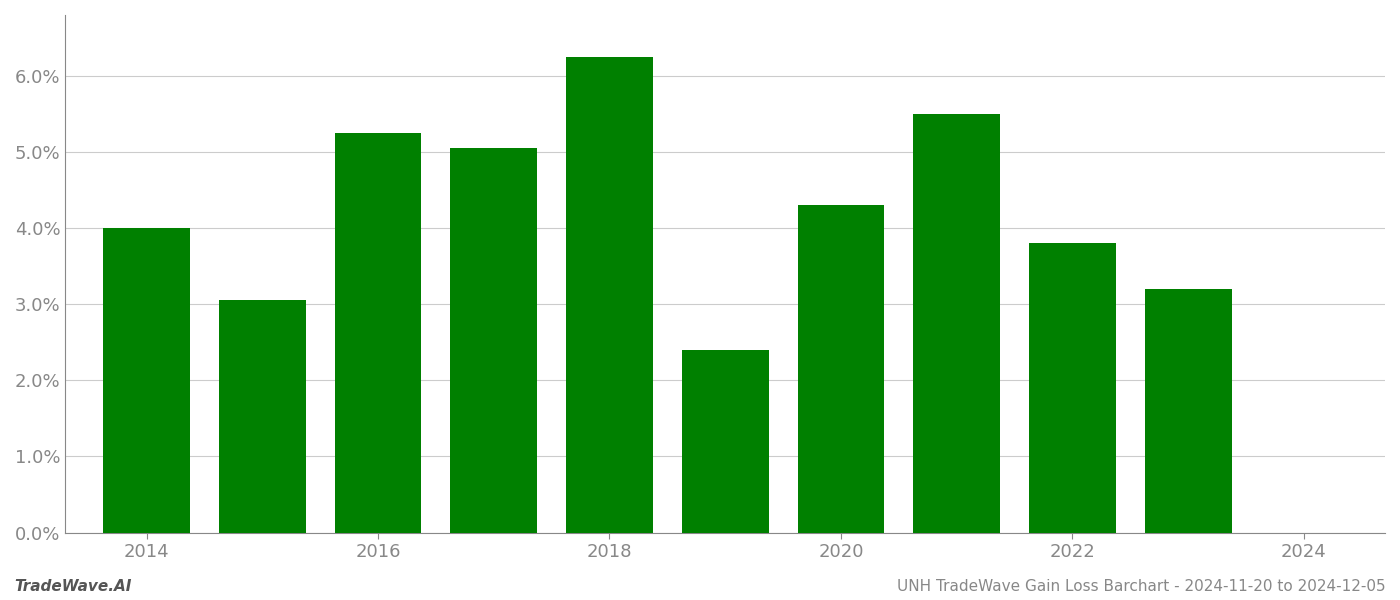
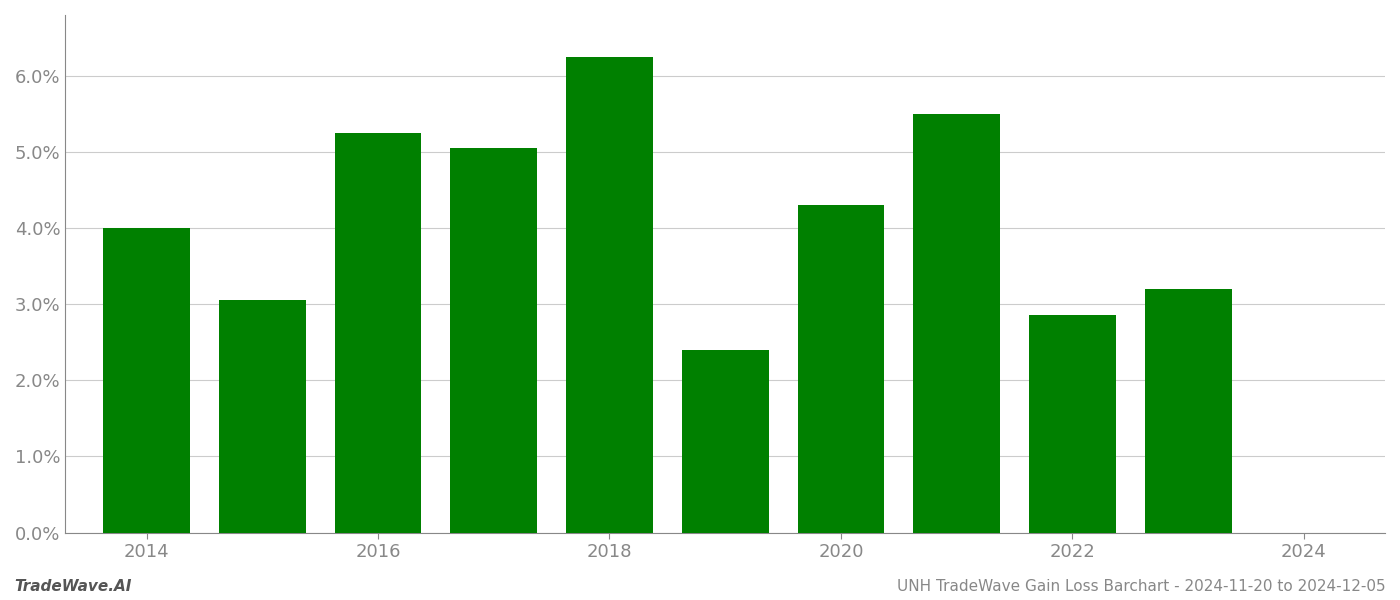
2022: 3.80% -> 2.86%
